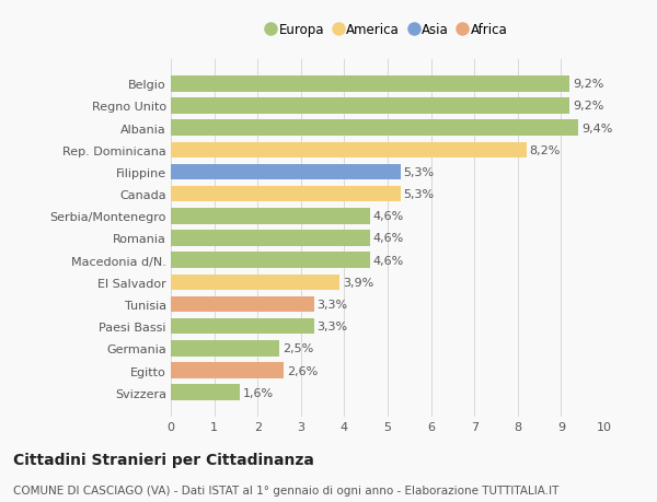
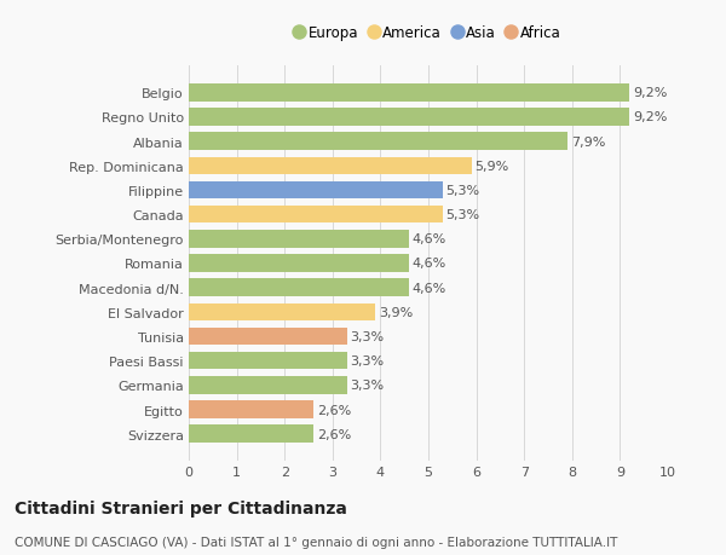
Albania: 9,4% -> 7,9%
Rep. Dominicana: 8,2% -> 5,9%
Germania: 2,5% -> 3,3%
Svizzera: 1,6% -> 2,6%
